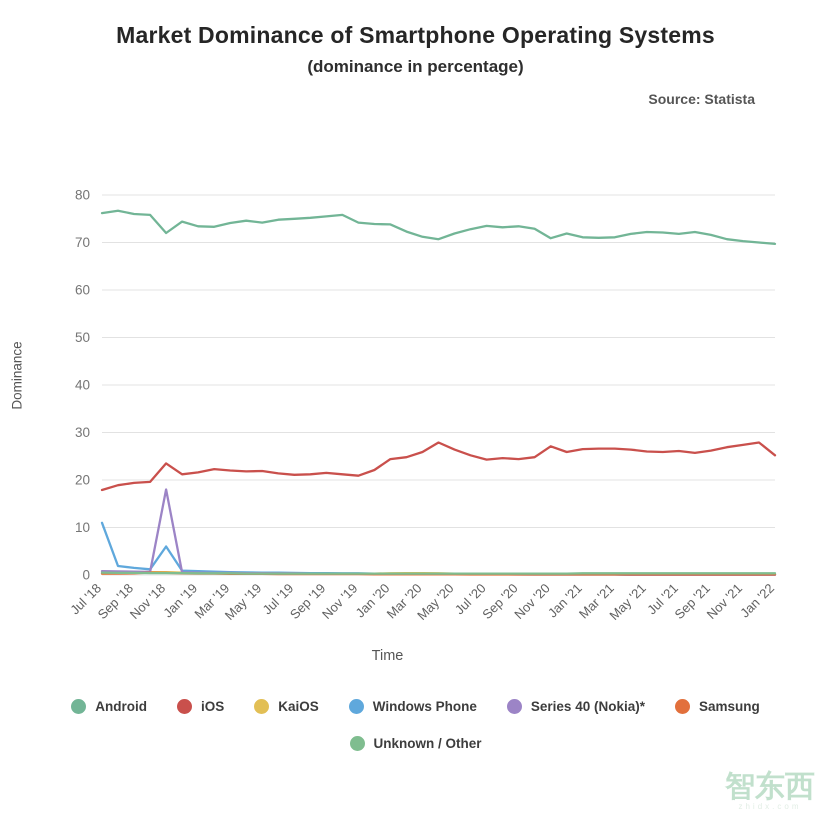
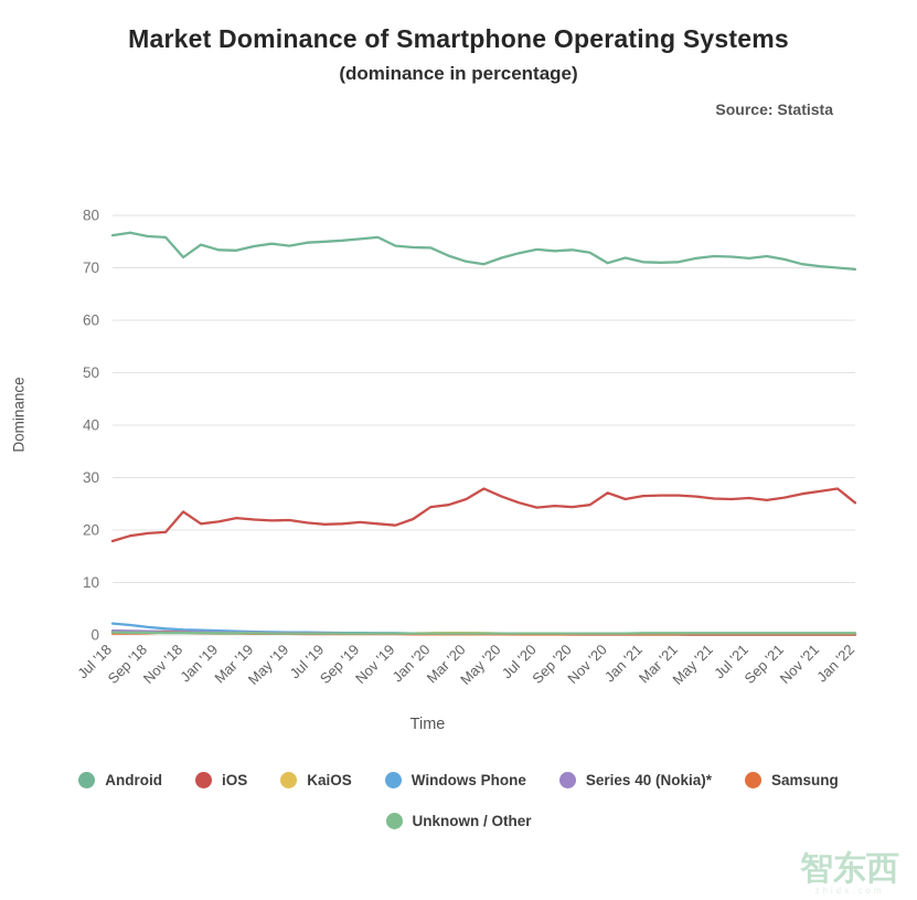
Windows Phone/Jul '18: 11 -> 2
Windows Phone/Nov '18: 6 -> 1
Series 40 (Nokia)*/Nov '18: 18 -> 1
